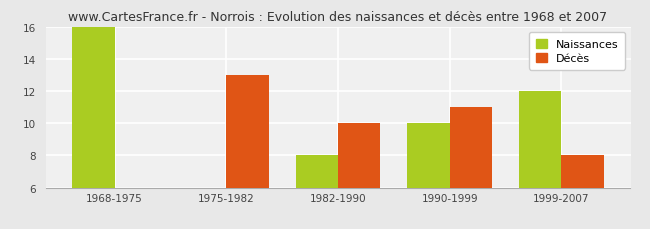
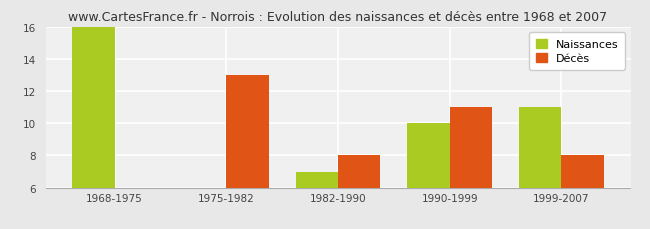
Naissances/1982-1990: 8 -> 7
Décès/1982-1990: 10 -> 8
Naissances/1999-2007: 12 -> 11
